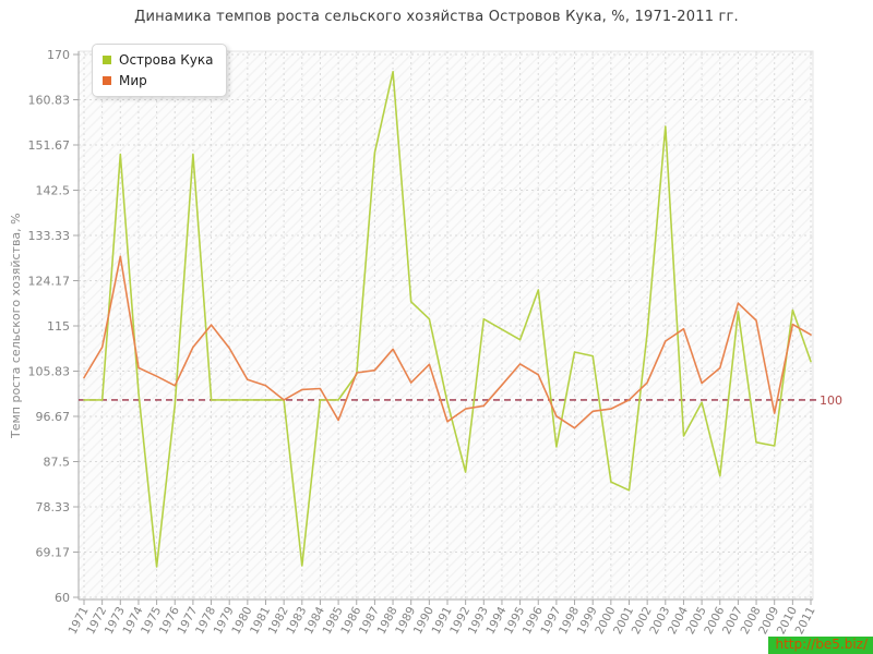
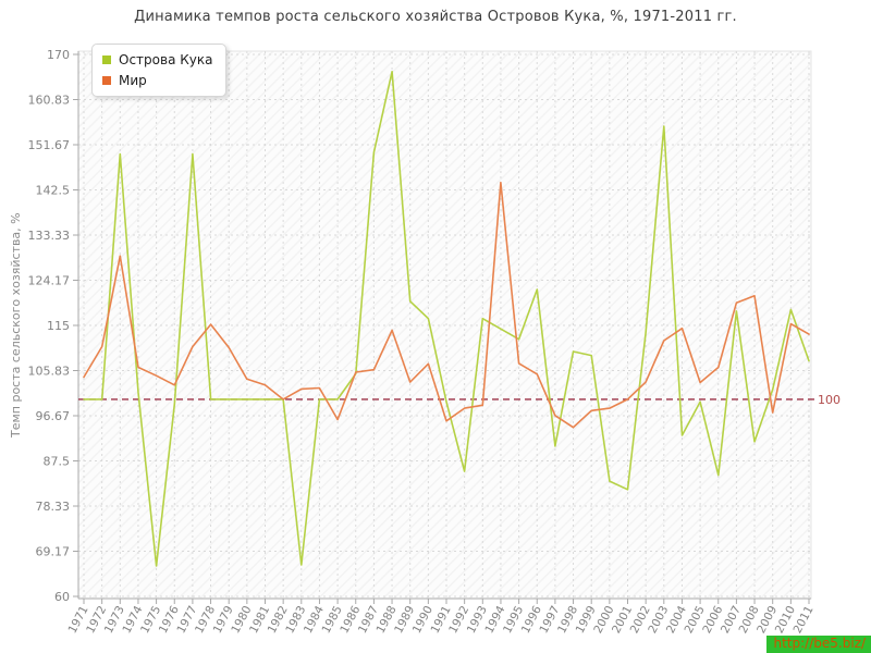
Мир/1988: 110 -> 114
Мир/1994: 103 -> 144
Мир/2008: 116 -> 121
Острова Кука/2009: 91 -> 102
